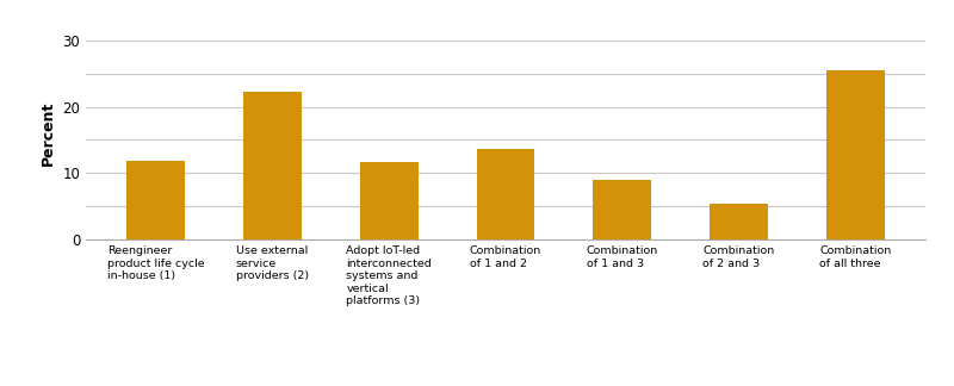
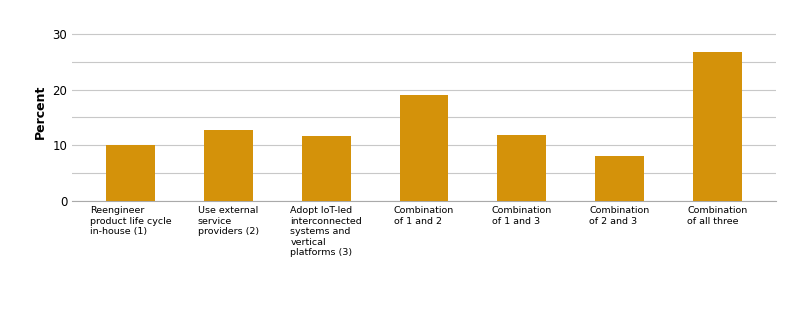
Reengineer product life cycle in-house (1): 11.8 -> 10.0
Use external service providers (2): 22.2 -> 12.8
Combination of 1 and 2: 13.6 -> 19.0
Combination of 1 and 3: 9.0 -> 11.8
Combination of 2 and 3: 5.4 -> 8.0
Combination of all three: 25.4 -> 26.7
